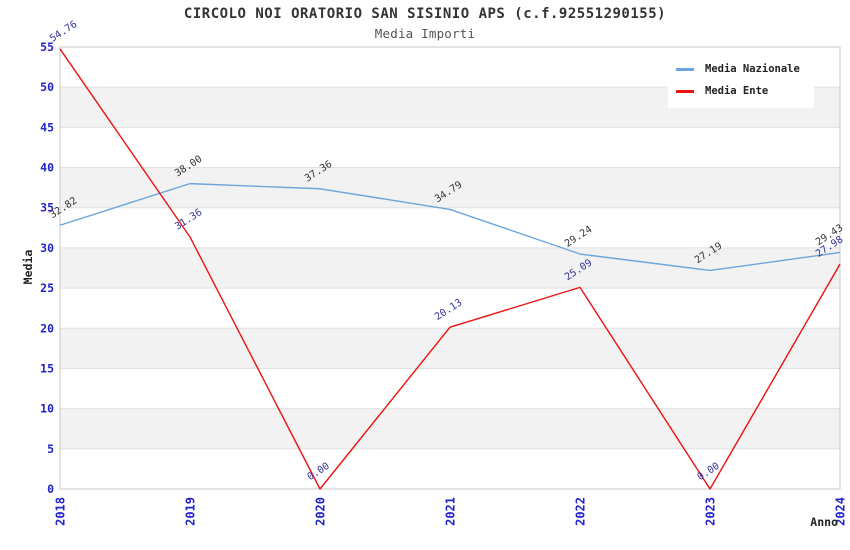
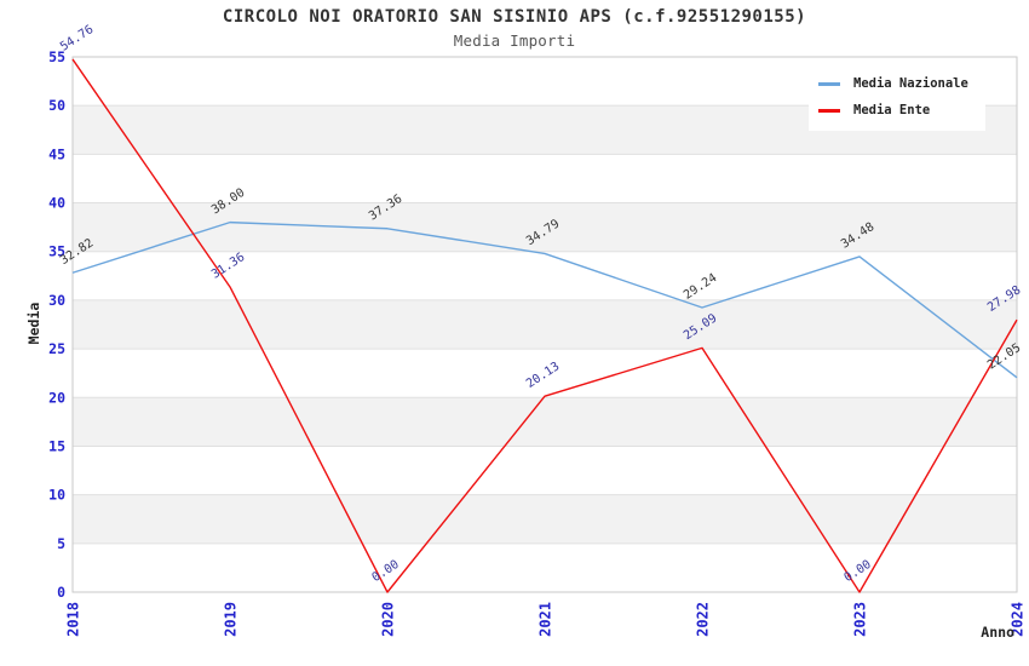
Media Nazionale/2023: 27.19 -> 34.48
Media Nazionale/2024: 29.43 -> 22.05
